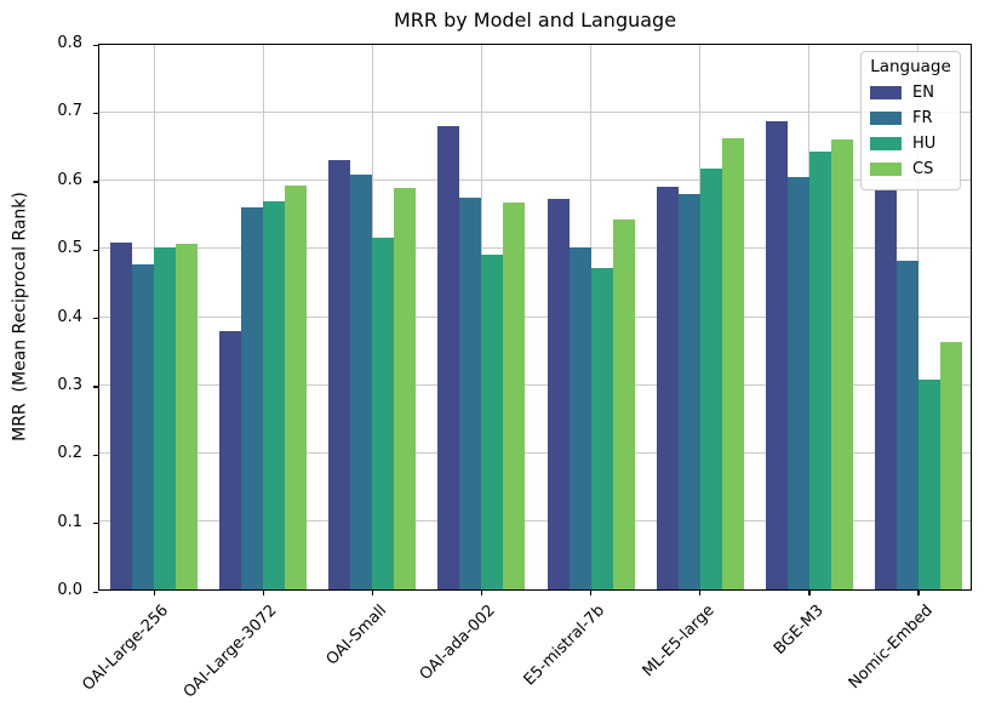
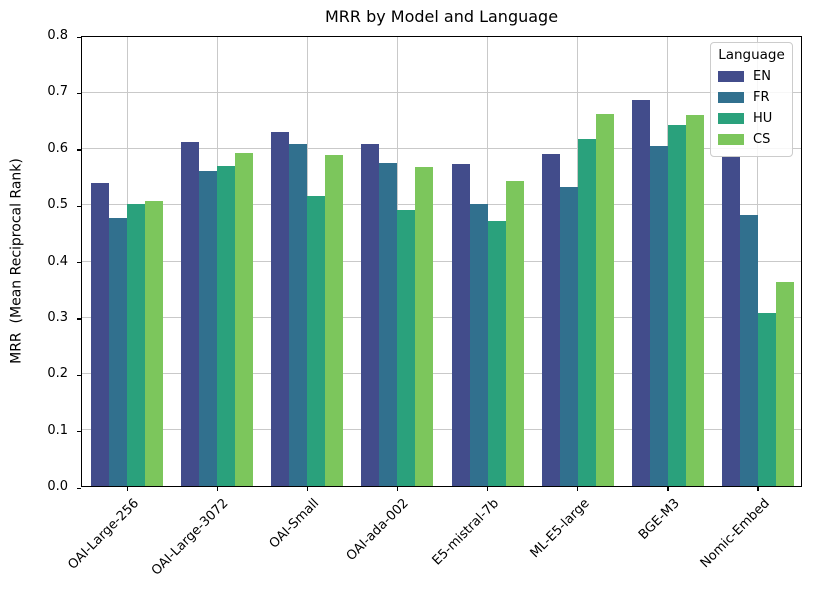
EN/OAI-Large-256: 0.51 -> 0.54
EN/OAI-Large-3072: 0.38 -> 0.61
EN/OAI-ada-002: 0.68 -> 0.61
FR/ML-E5-large: 0.58 -> 0.53
